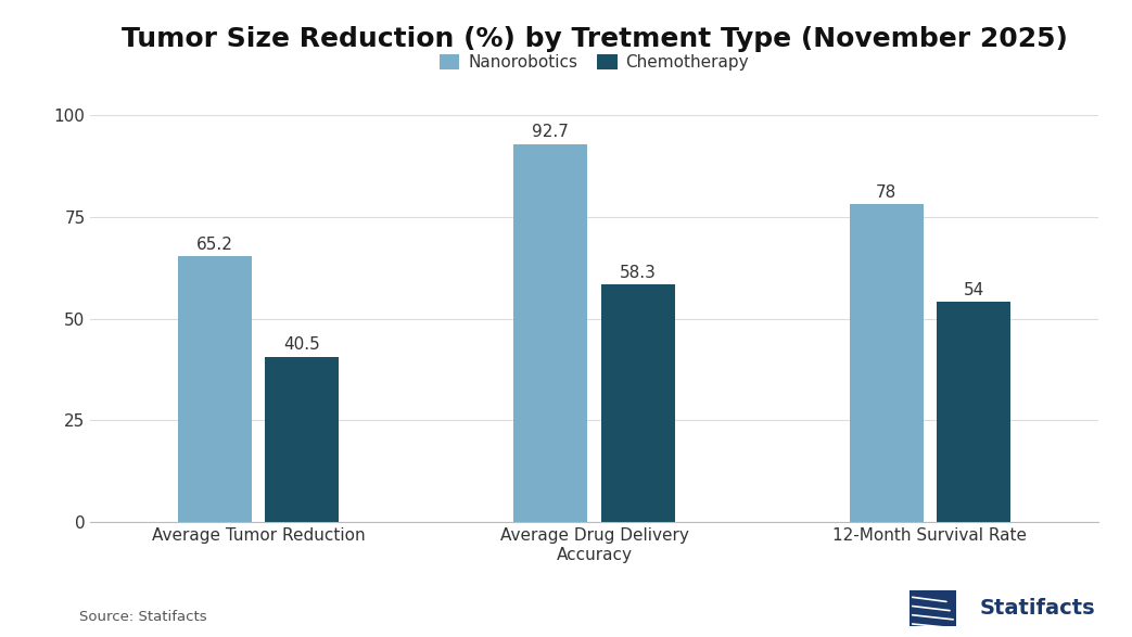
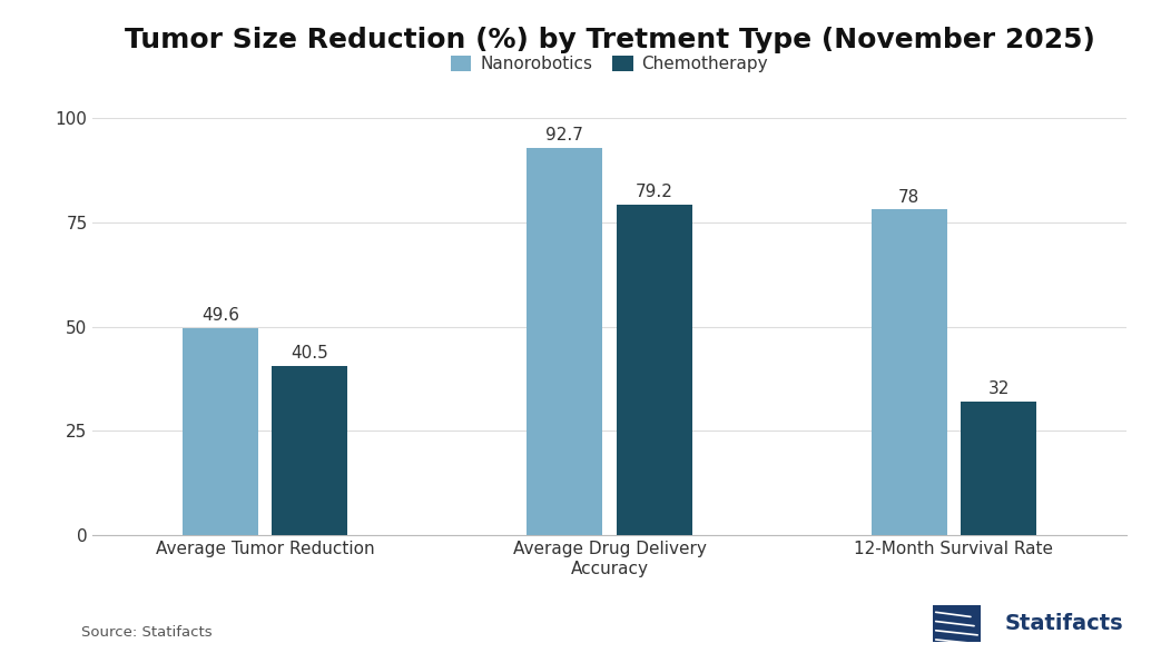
Nanorobotics/Average Tumor Reduction: 65.2 -> 49.6
Chemotherapy/Average Drug Delivery Accuracy: 58.3 -> 79.2
Chemotherapy/12-Month Survival Rate: 54 -> 32
